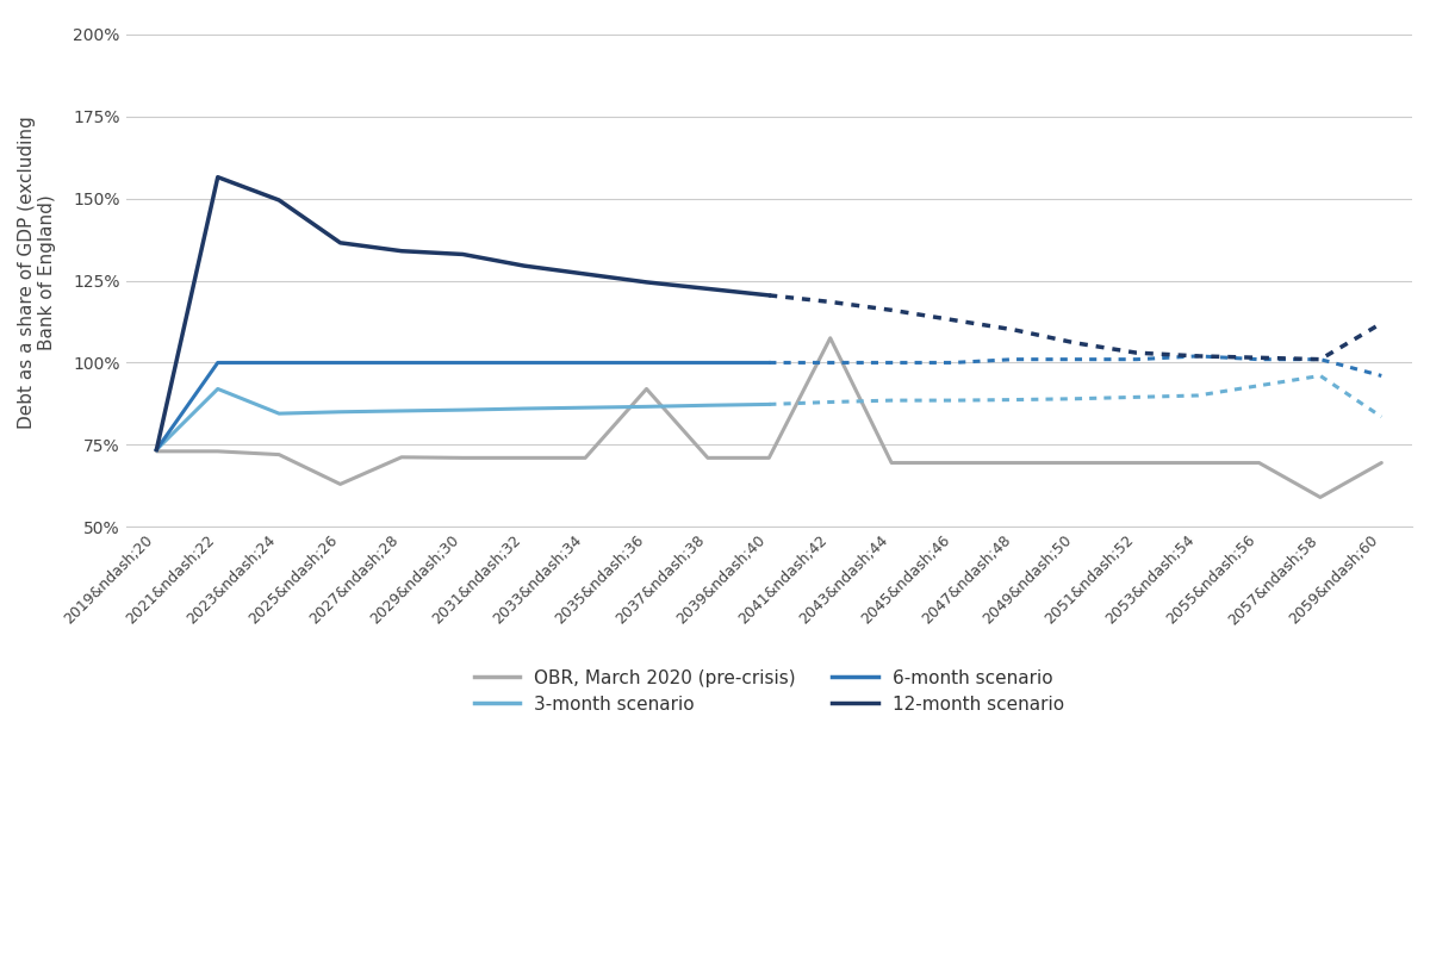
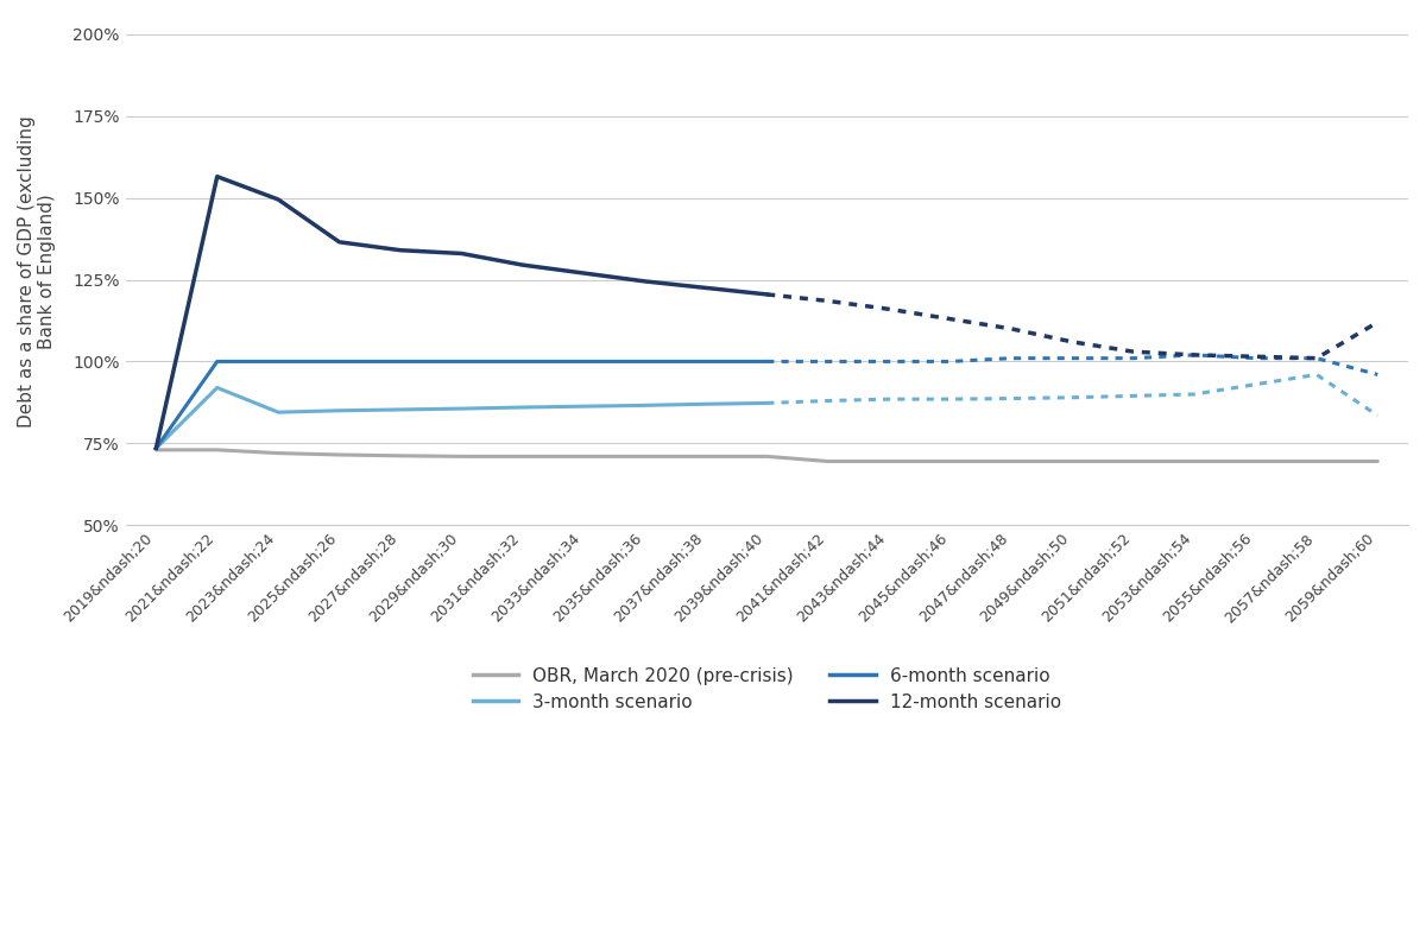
OBR, March 2020 (pre-crisis)/2025&ndash;26: 63.0% -> 71.5%
OBR, March 2020 (pre-crisis)/2035&ndash;36: 92.0% -> 71.0%
OBR, March 2020 (pre-crisis)/2041&ndash;42: 107.5% -> 69.5%
OBR, March 2020 (pre-crisis)/2057&ndash;58: 59.0% -> 69.5%
